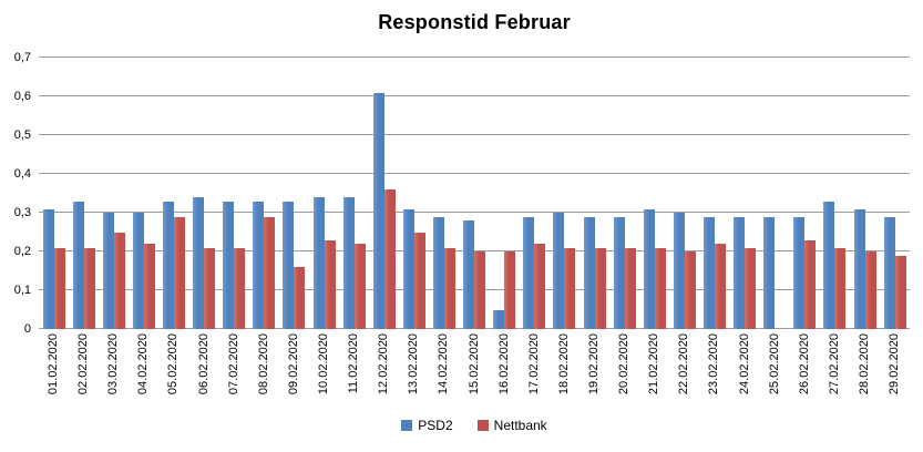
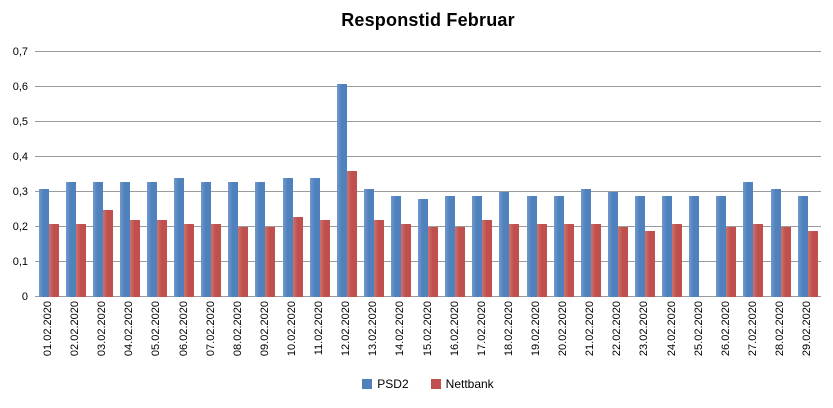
PSD2/03.02.2020: 0,30 -> 0,33
PSD2/04.02.2020: 0,30 -> 0,33
Nettbank/05.02.2020: 0,29 -> 0,22
Nettbank/08.02.2020: 0,29 -> 0,20
Nettbank/09.02.2020: 0,16 -> 0,20
Nettbank/13.02.2020: 0,25 -> 0,22
PSD2/16.02.2020: 0,05 -> 0,29
Nettbank/23.02.2020: 0,22 -> 0,19
Nettbank/26.02.2020: 0,23 -> 0,20
